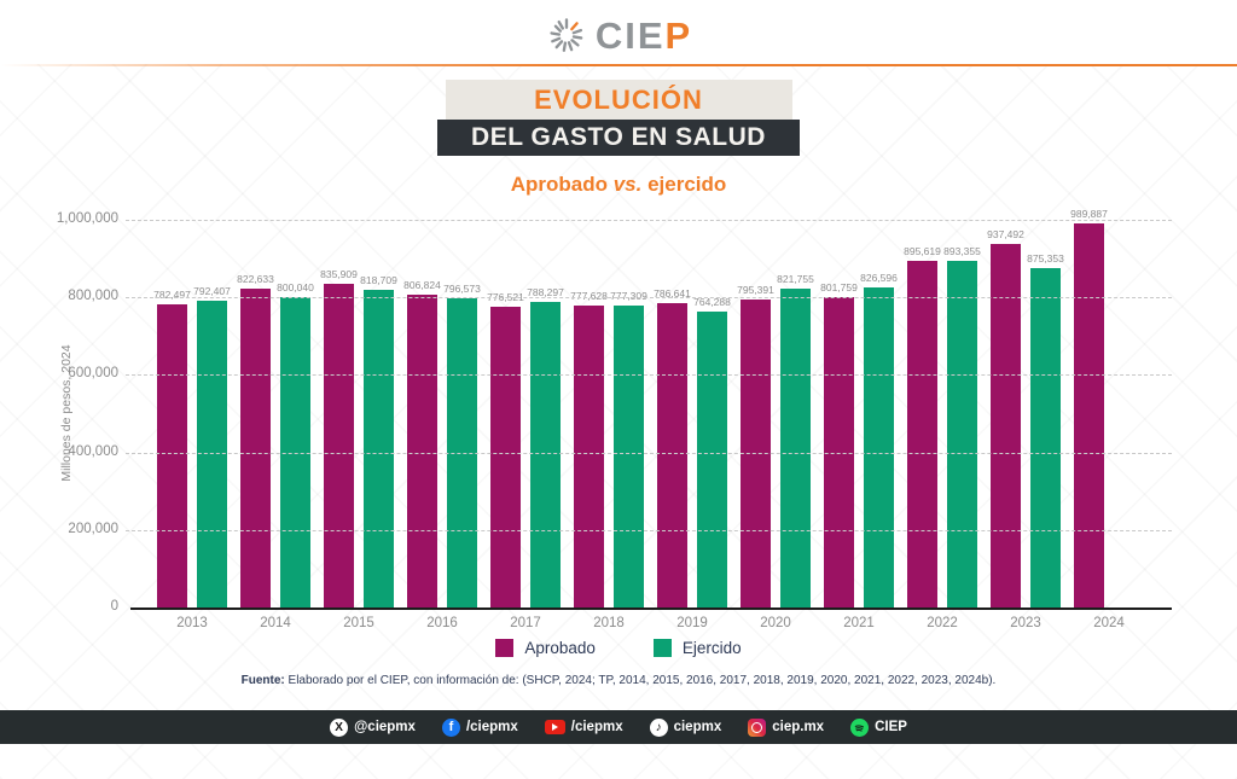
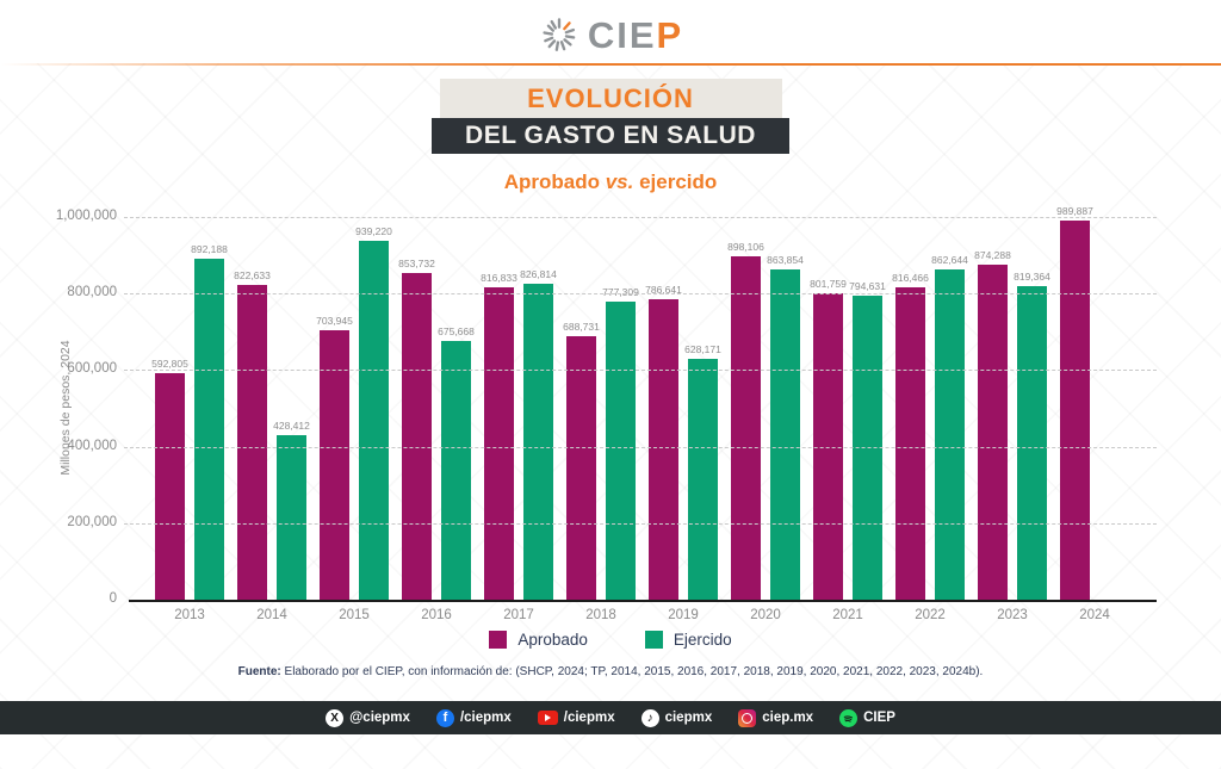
Aprobado/2013: 782,497 -> 592,805
Ejercido/2013: 792,407 -> 892,188
Ejercido/2014: 800,040 -> 428,412
Aprobado/2015: 835,909 -> 703,945
Ejercido/2015: 818,709 -> 939,220
Aprobado/2016: 806,824 -> 853,732
Ejercido/2016: 796,573 -> 675,668
Aprobado/2017: 776,521 -> 816,833
Ejercido/2017: 788,297 -> 826,814
Aprobado/2018: 777,628 -> 688,731
Ejercido/2019: 764,288 -> 628,171
Aprobado/2020: 795,391 -> 898,106
Ejercido/2020: 821,755 -> 863,854
Ejercido/2021: 826,596 -> 794,631
Aprobado/2022: 895,619 -> 816,466
Ejercido/2022: 893,355 -> 862,644
Aprobado/2023: 937,492 -> 874,288
Ejercido/2023: 875,353 -> 819,364
